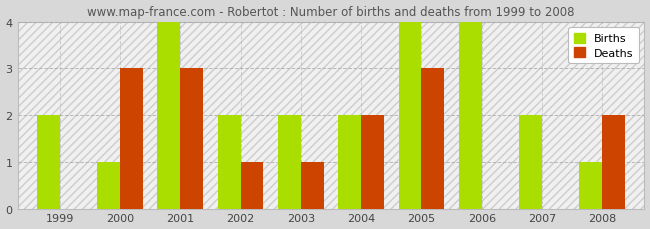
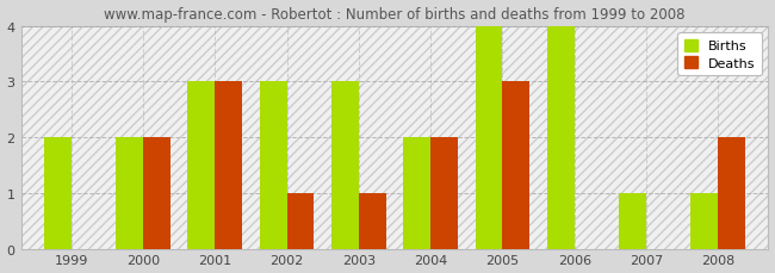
Births/2000: 1 -> 2
Deaths/2000: 3 -> 2
Births/2001: 4 -> 3
Births/2002: 2 -> 3
Births/2003: 2 -> 3
Births/2007: 2 -> 1
